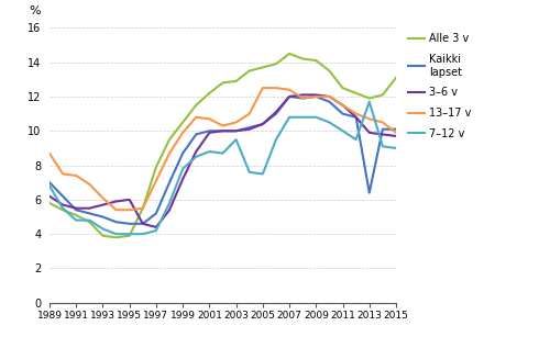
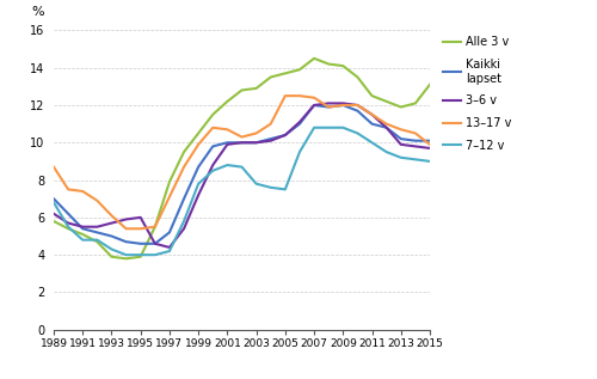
7–12 v/2003: 9.5 -> 7.8
Kaikki lapset/2013: 6.4 -> 10.2
7–12 v/2013: 11.7 -> 9.2
